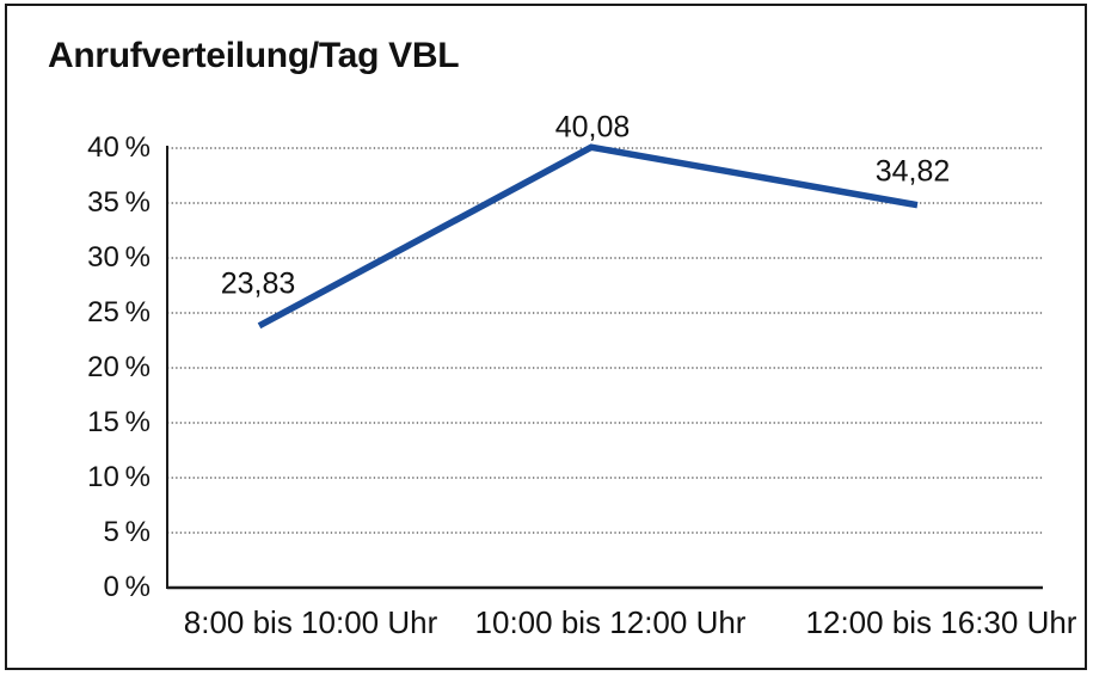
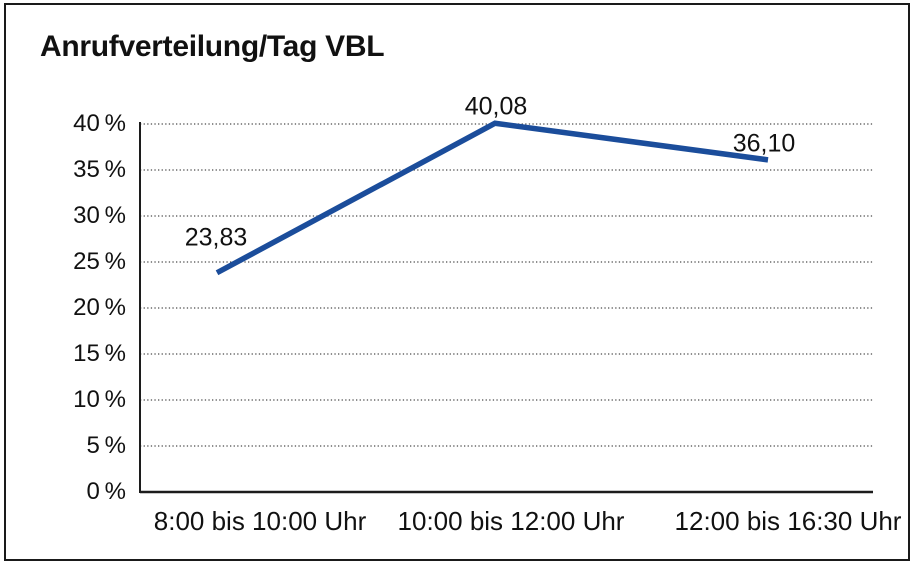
12:00 bis 16:30 Uhr: 34,82 -> 36,10
